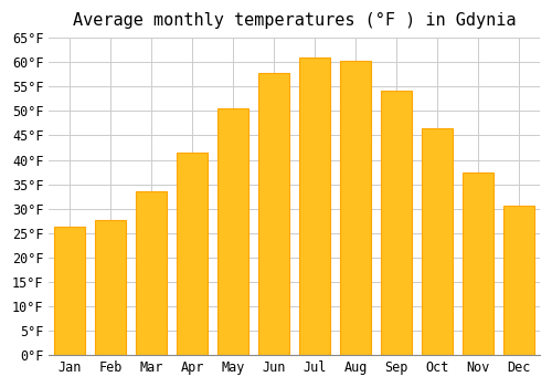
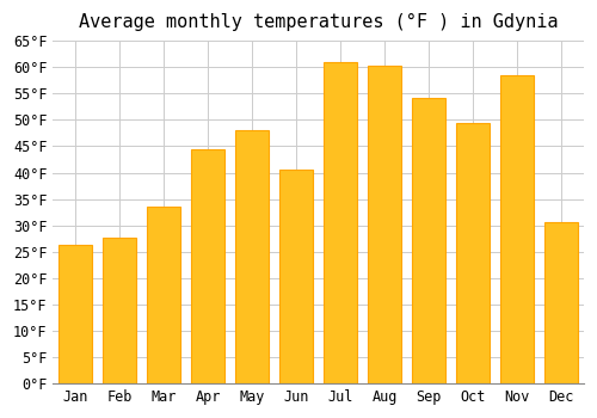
Apr: 41.4°F -> 44.5°F
May: 50.5°F -> 48.0°F
Jun: 57.7°F -> 40.5°F
Oct: 46.4°F -> 49.5°F
Nov: 37.4°F -> 58.5°F
